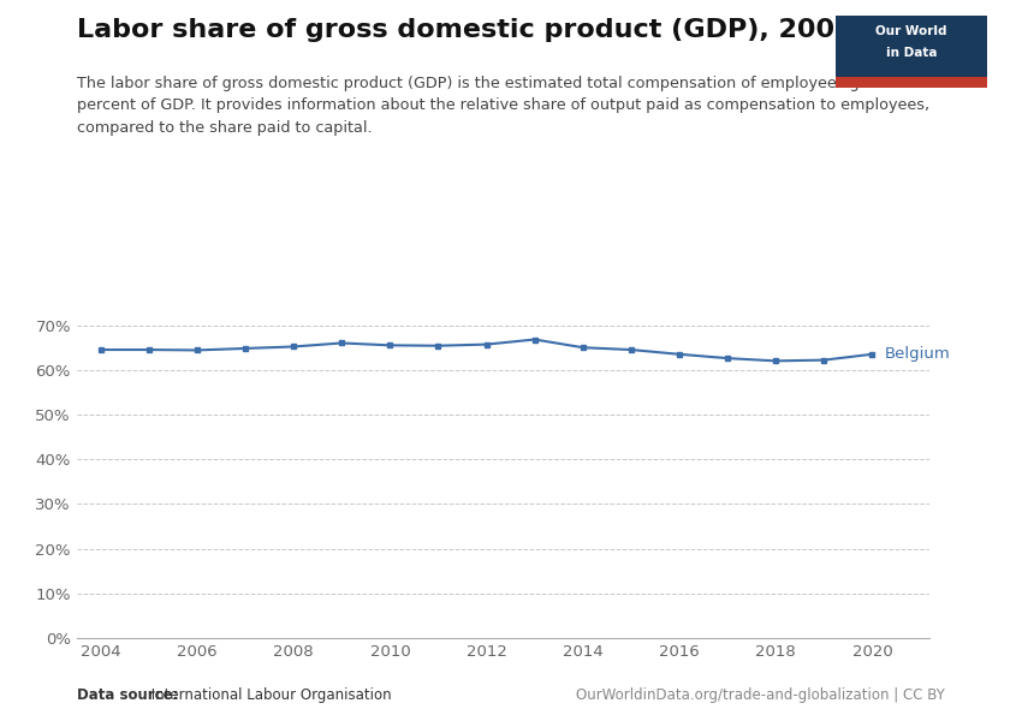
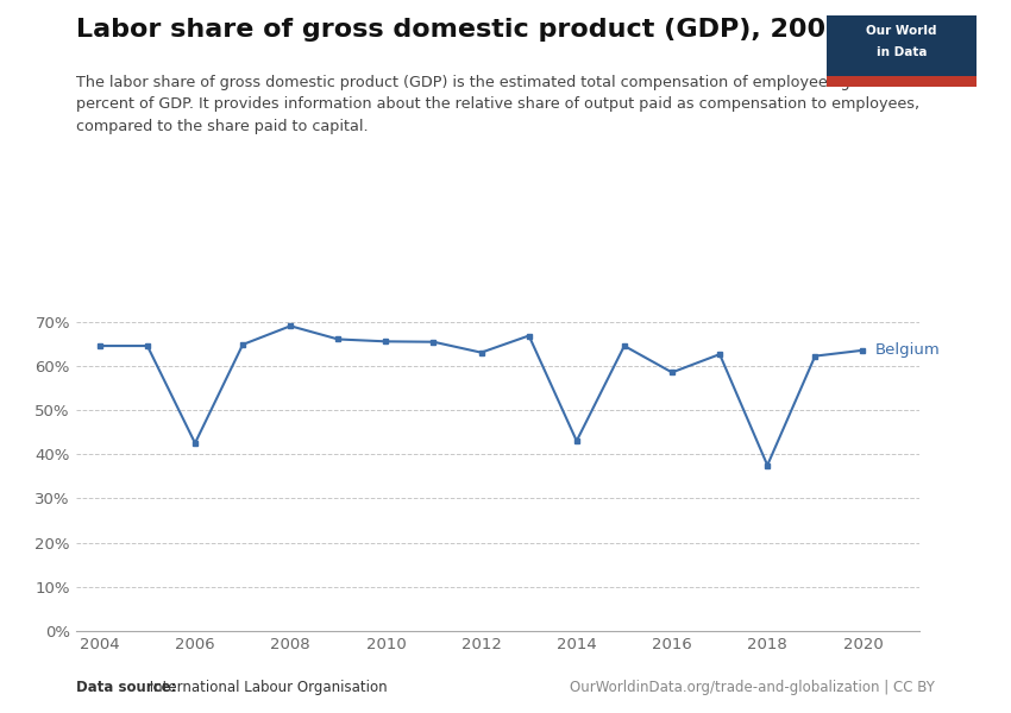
2006: 64.4% -> 42.5%
2008: 65.2% -> 69.0%
2012: 65.7% -> 63.0%
2014: 65.0% -> 43.0%
2016: 63.5% -> 58.5%
2018: 62.0% -> 37.5%
